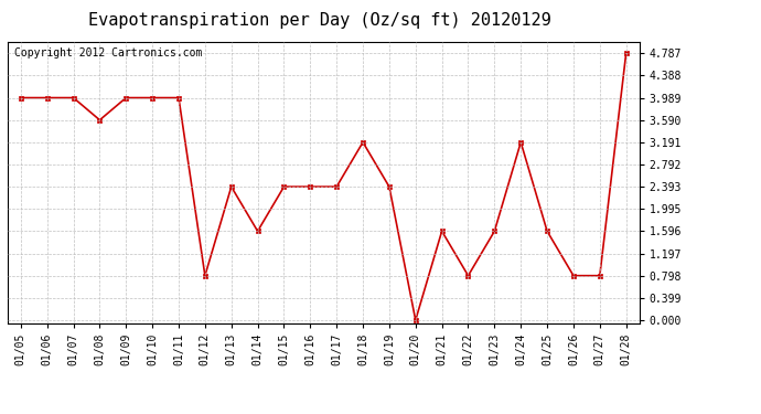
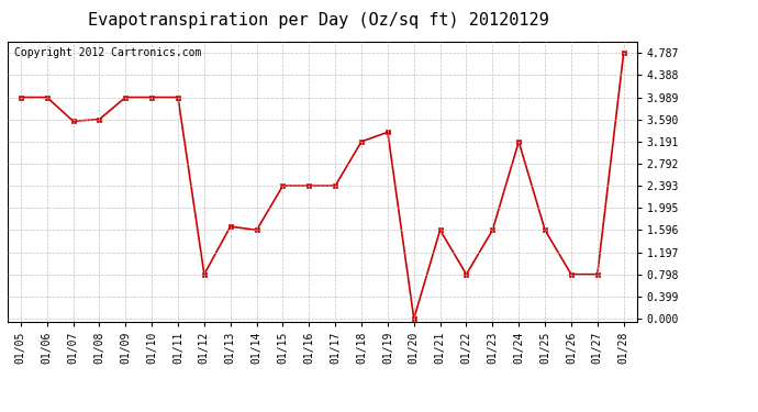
01/07: 3.99 -> 3.56
01/13: 2.39 -> 1.66
01/19: 2.39 -> 3.36
